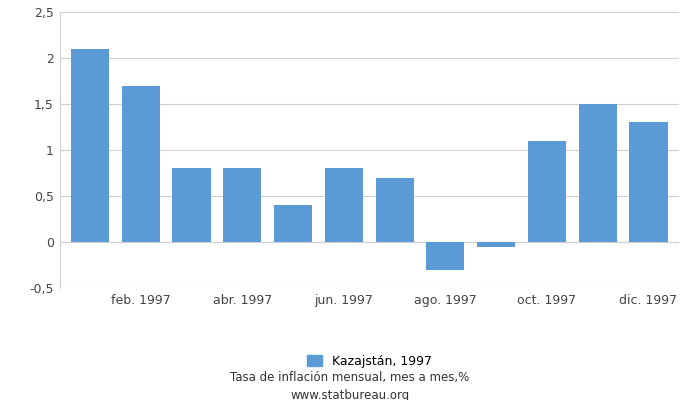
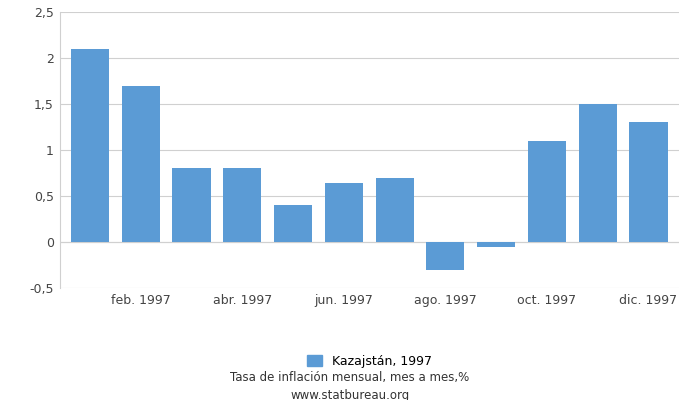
jun. 1997: 0,80 -> 0,64
